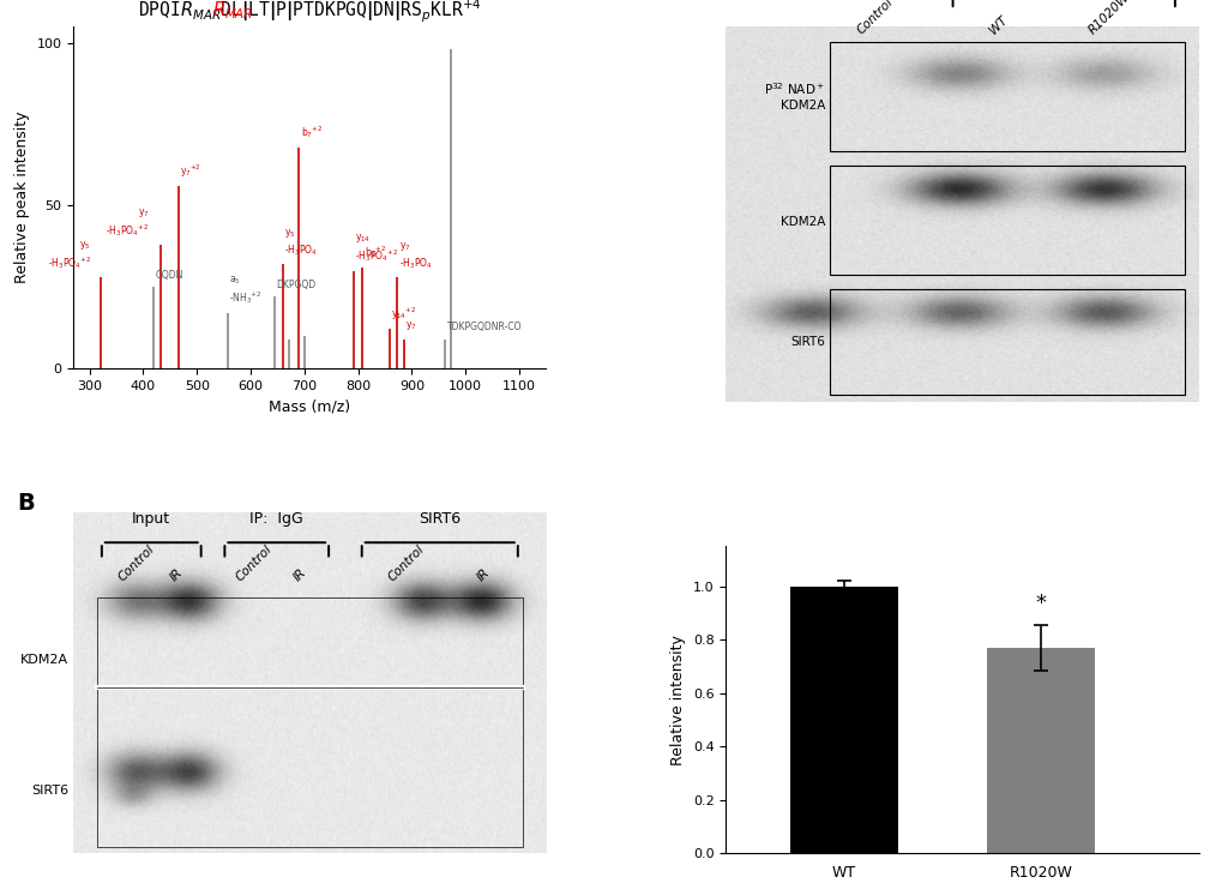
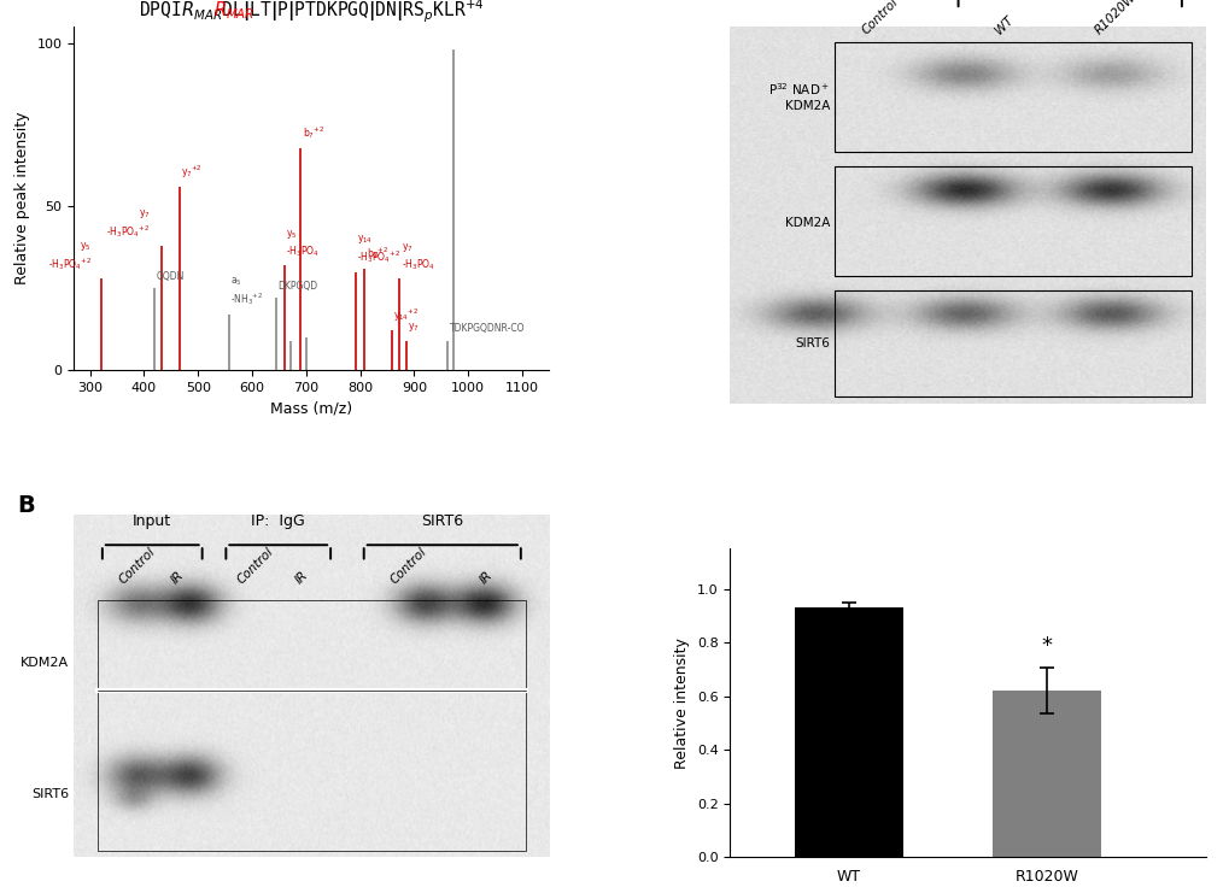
WT: 1.00 -> 0.93
R1020W: 0.77 -> 0.62
